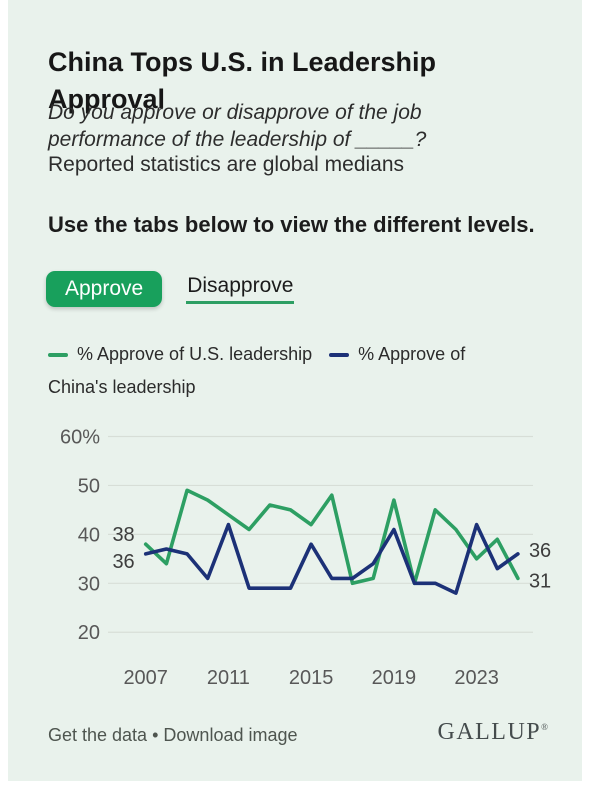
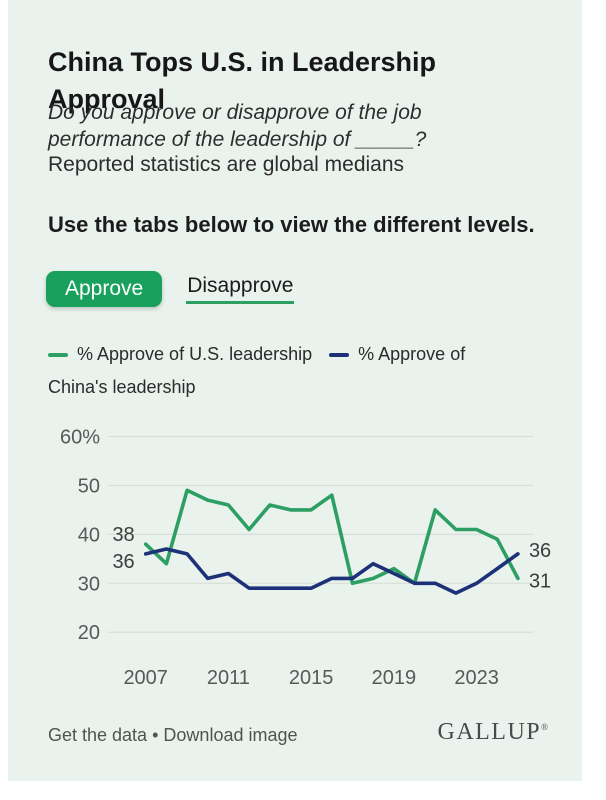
% Approve of U.S. leadership/2011: 44% -> 46%
% Approve of China's leadership/2011: 42% -> 32%
% Approve of U.S. leadership/2015: 42% -> 45%
% Approve of China's leadership/2015: 38% -> 29%
% Approve of U.S. leadership/2019: 47% -> 33%
% Approve of China's leadership/2019: 41% -> 32%
% Approve of U.S. leadership/2023: 35% -> 41%
% Approve of China's leadership/2023: 42% -> 30%
